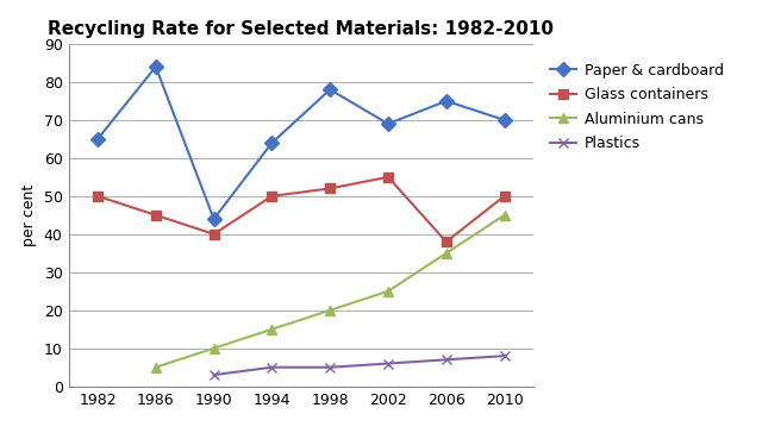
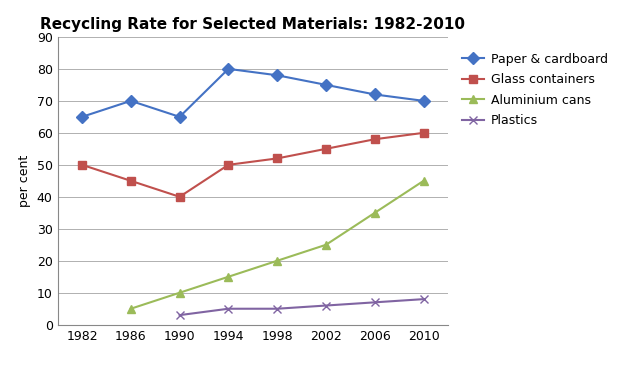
Paper & cardboard/1986: 84 -> 70
Paper & cardboard/1990: 44 -> 65
Paper & cardboard/1994: 64 -> 80
Paper & cardboard/2002: 69 -> 75
Paper & cardboard/2006: 75 -> 72
Glass containers/2006: 38 -> 58
Glass containers/2010: 50 -> 60
